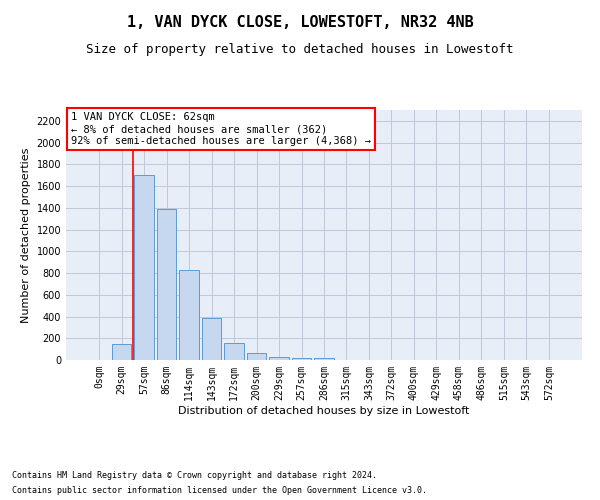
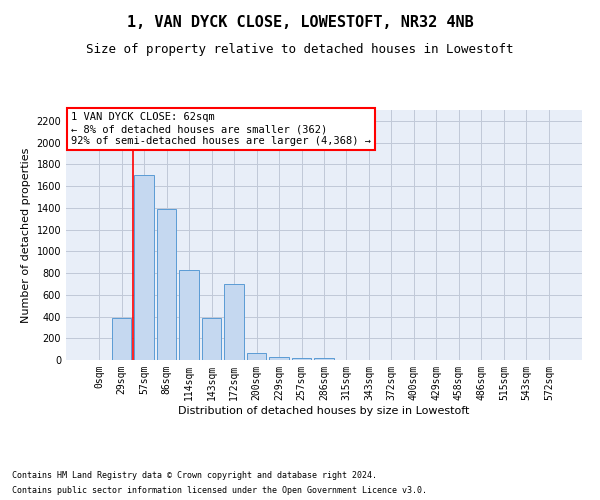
29sqm: 150 -> 390
172sqm: 160 -> 700
